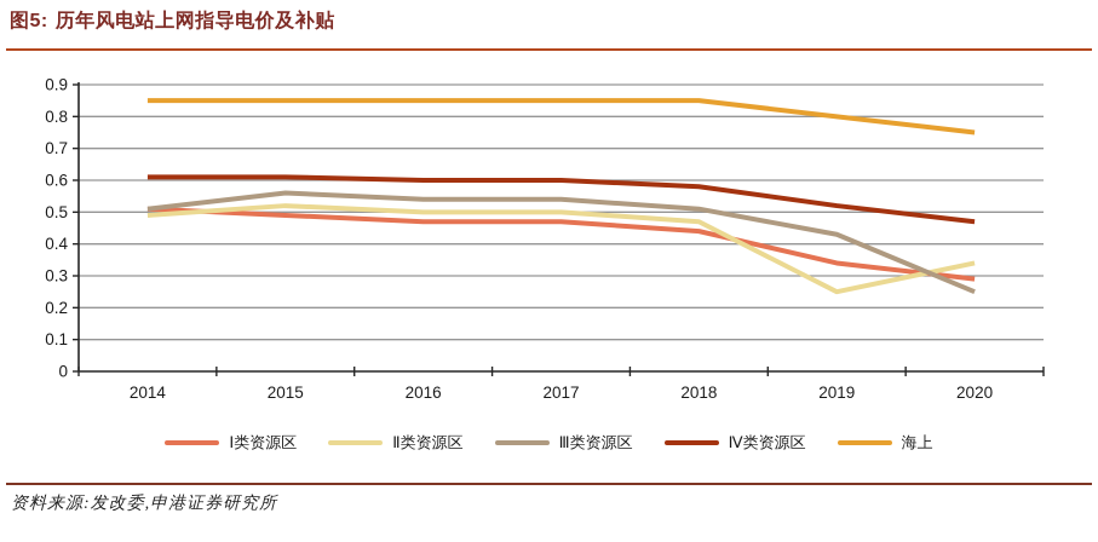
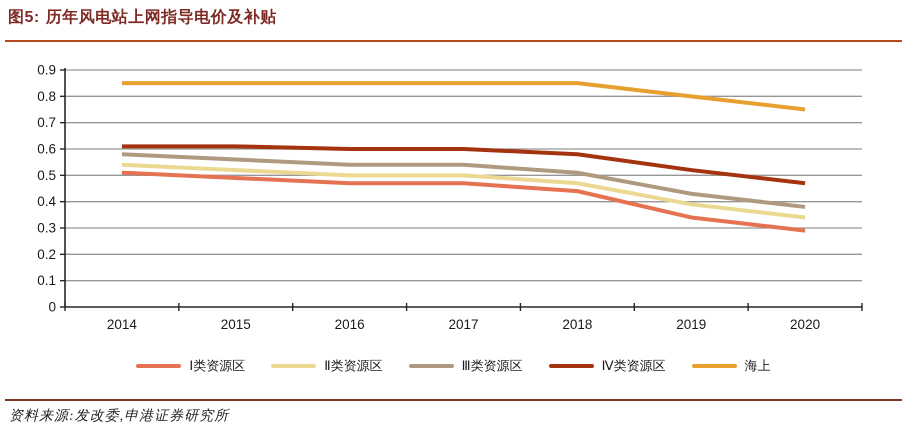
Ⅱ类资源区/2014: 0.49 -> 0.54
Ⅲ类资源区/2014: 0.51 -> 0.58
Ⅱ类资源区/2019: 0.25 -> 0.39
Ⅲ类资源区/2020: 0.25 -> 0.38
